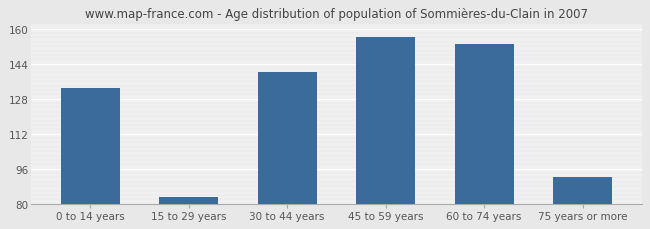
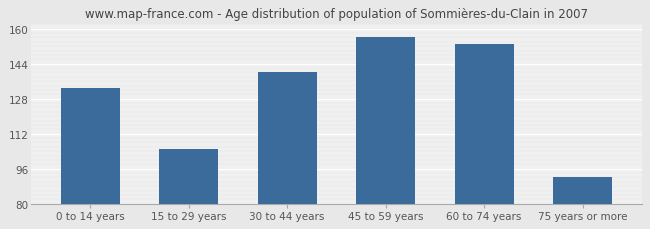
15 to 29 years: 83 -> 105
